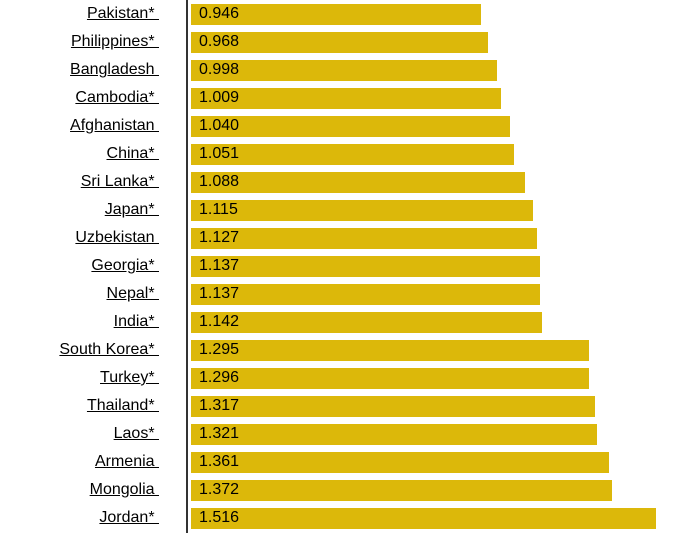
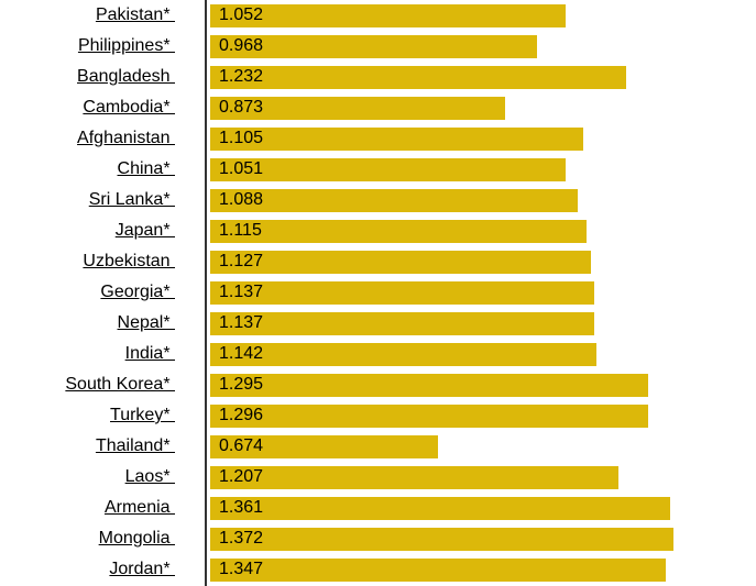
Pakistan*: 0.946 -> 1.052
Bangladesh: 0.998 -> 1.232
Cambodia*: 1.009 -> 0.873
Afghanistan: 1.040 -> 1.105
Thailand*: 1.317 -> 0.674
Laos*: 1.321 -> 1.207
Jordan*: 1.516 -> 1.347
